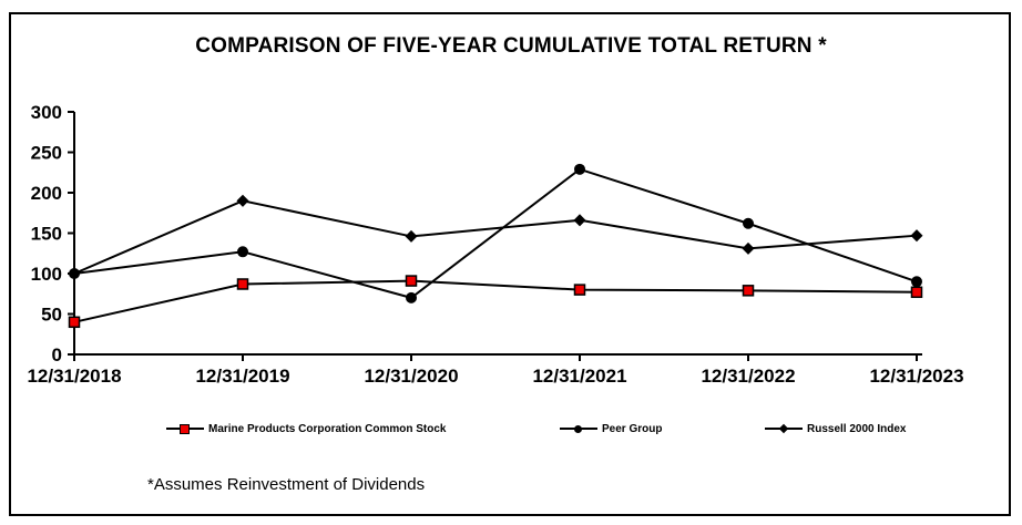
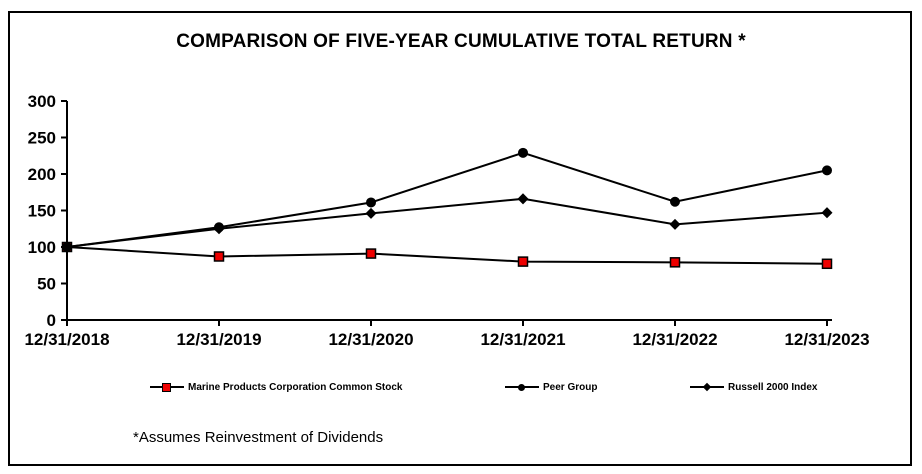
Marine Products Corporation Common Stock/12/31/2018: 40 -> 100
Russell 2000 Index/12/31/2019: 190 -> 120
Peer Group/12/31/2020: 70 -> 160
Peer Group/12/31/2023: 90 -> 200
